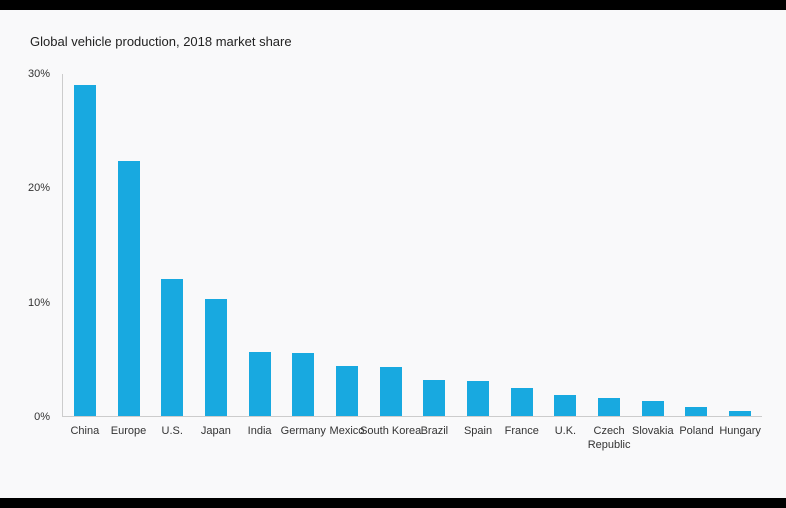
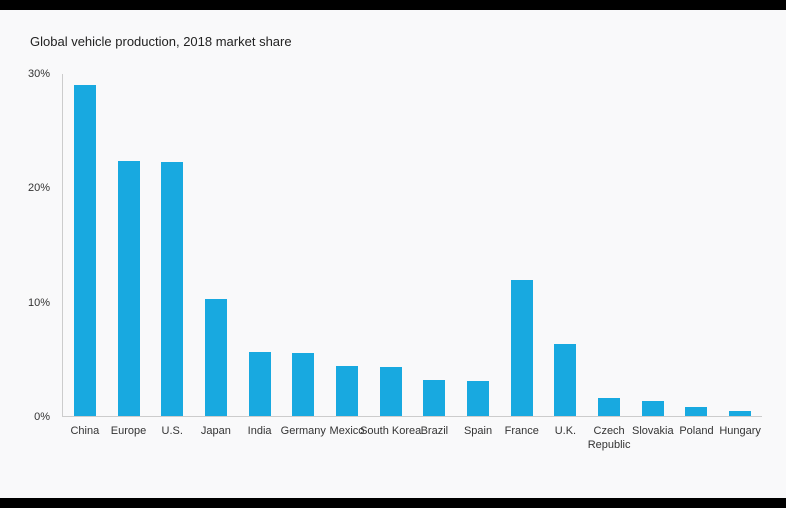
U.S.: 12.0% -> 22.3%
France: 2.5% -> 11.9%
U.K.: 1.8% -> 6.3%
